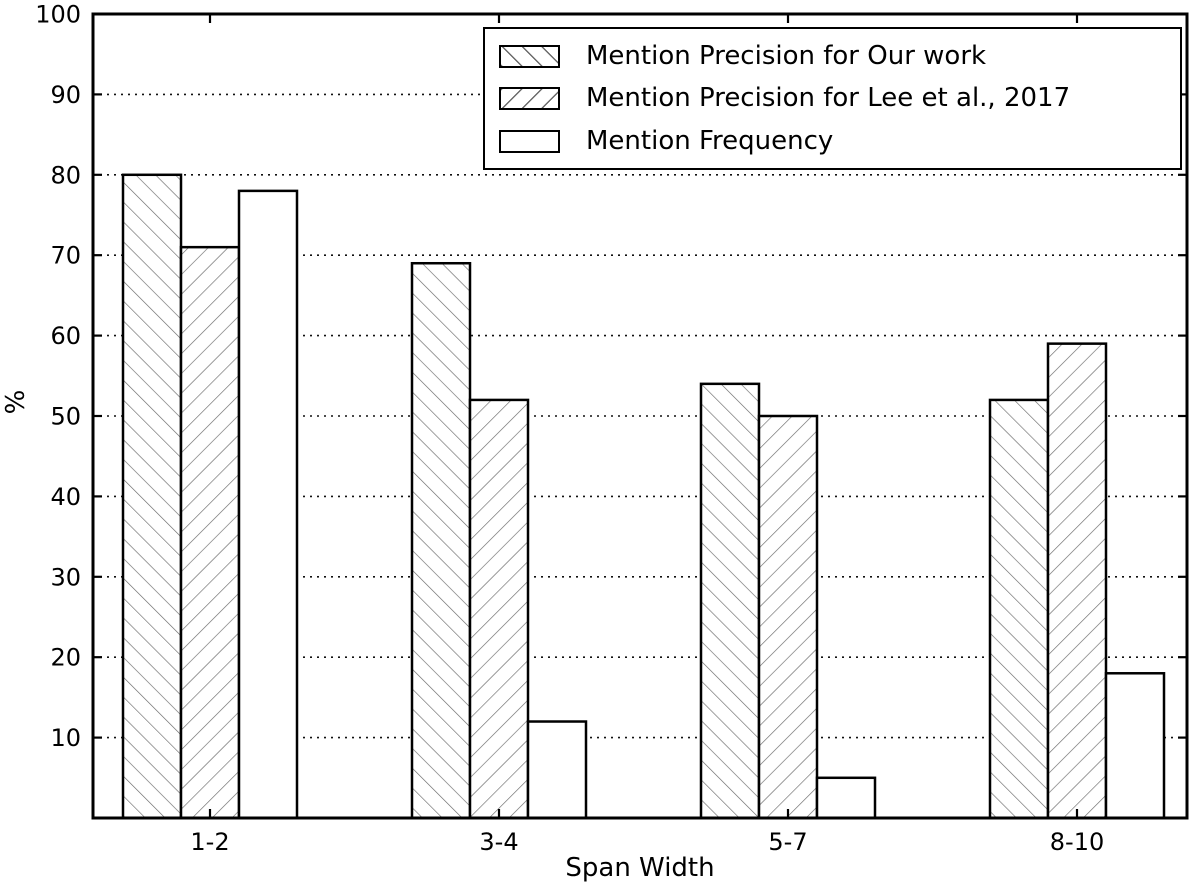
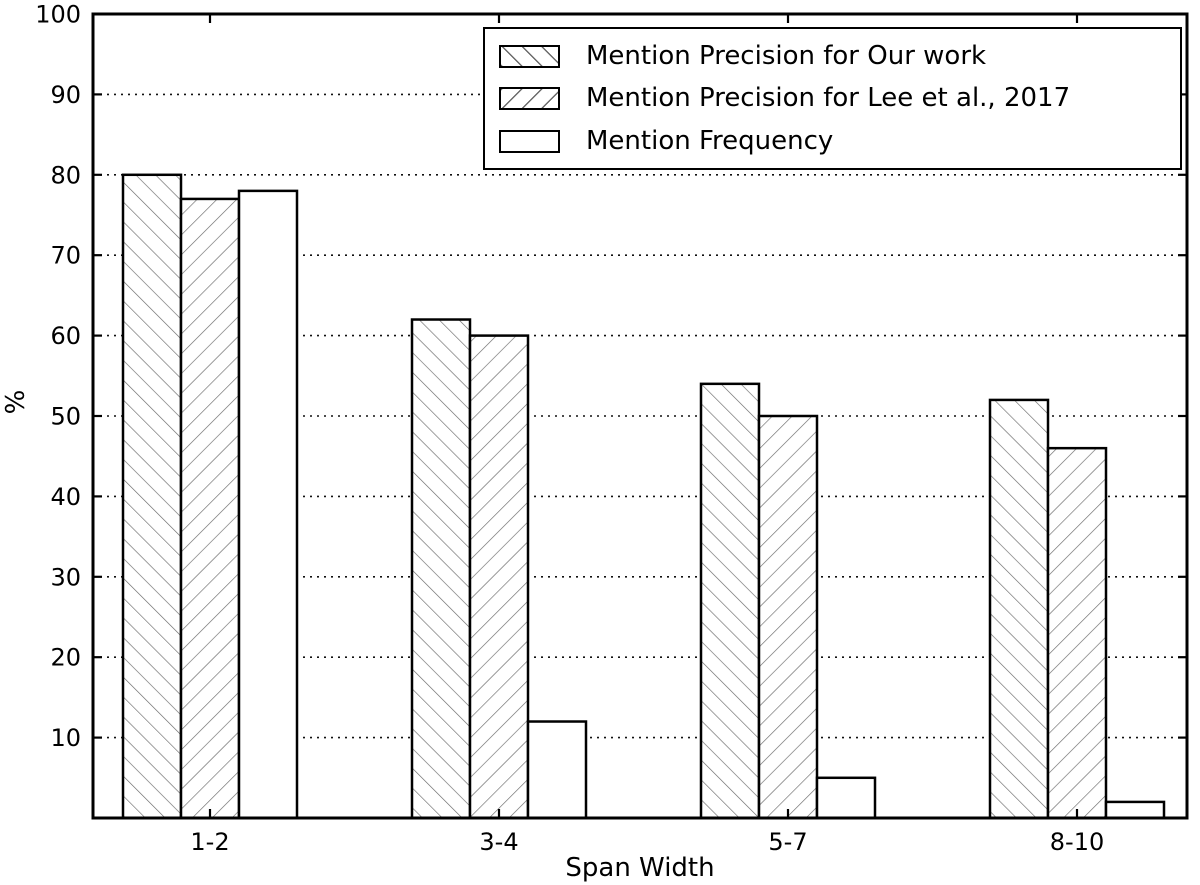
Mention Precision for Lee et al., 2017/1-2: 71 -> 77
Mention Precision for Our work/3-4: 69 -> 62
Mention Precision for Lee et al., 2017/3-4: 52 -> 60
Mention Precision for Lee et al., 2017/8-10: 59 -> 46
Mention Frequency/8-10: 18 -> 2
